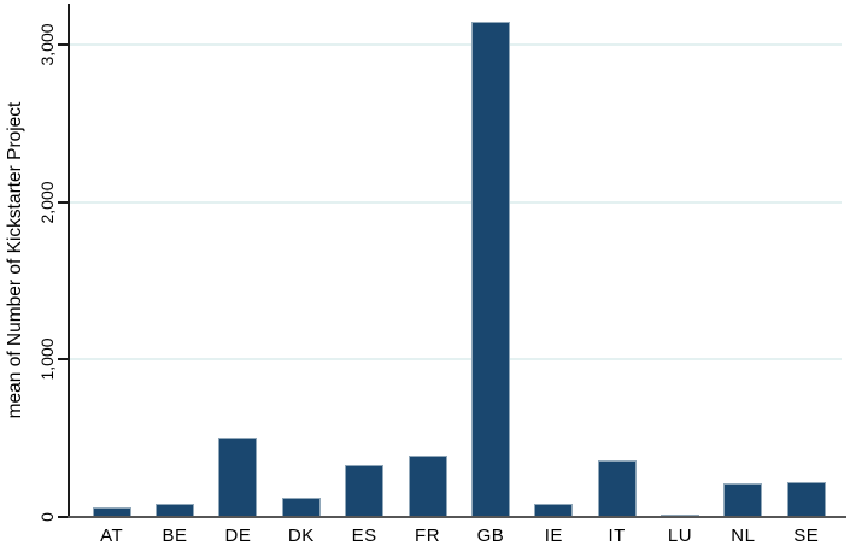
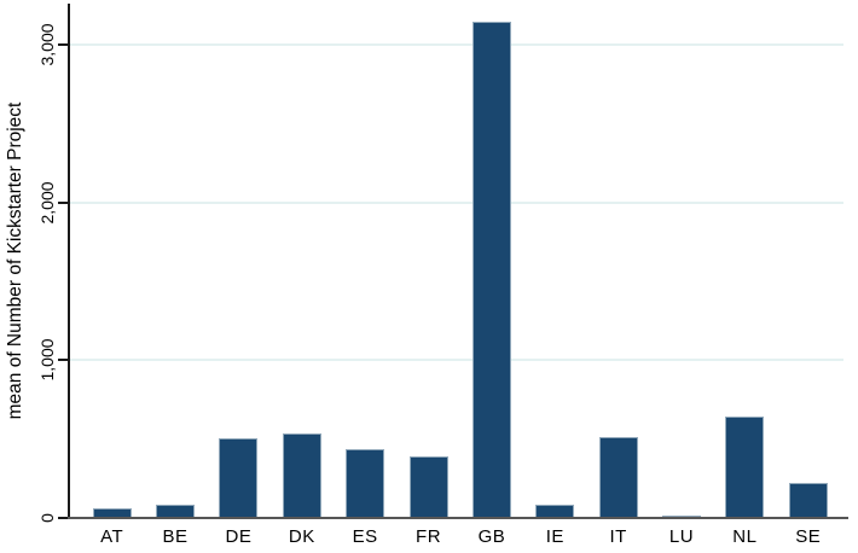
DK: 120 -> 540
ES: 330 -> 440
IT: 360 -> 510
NL: 220 -> 640
